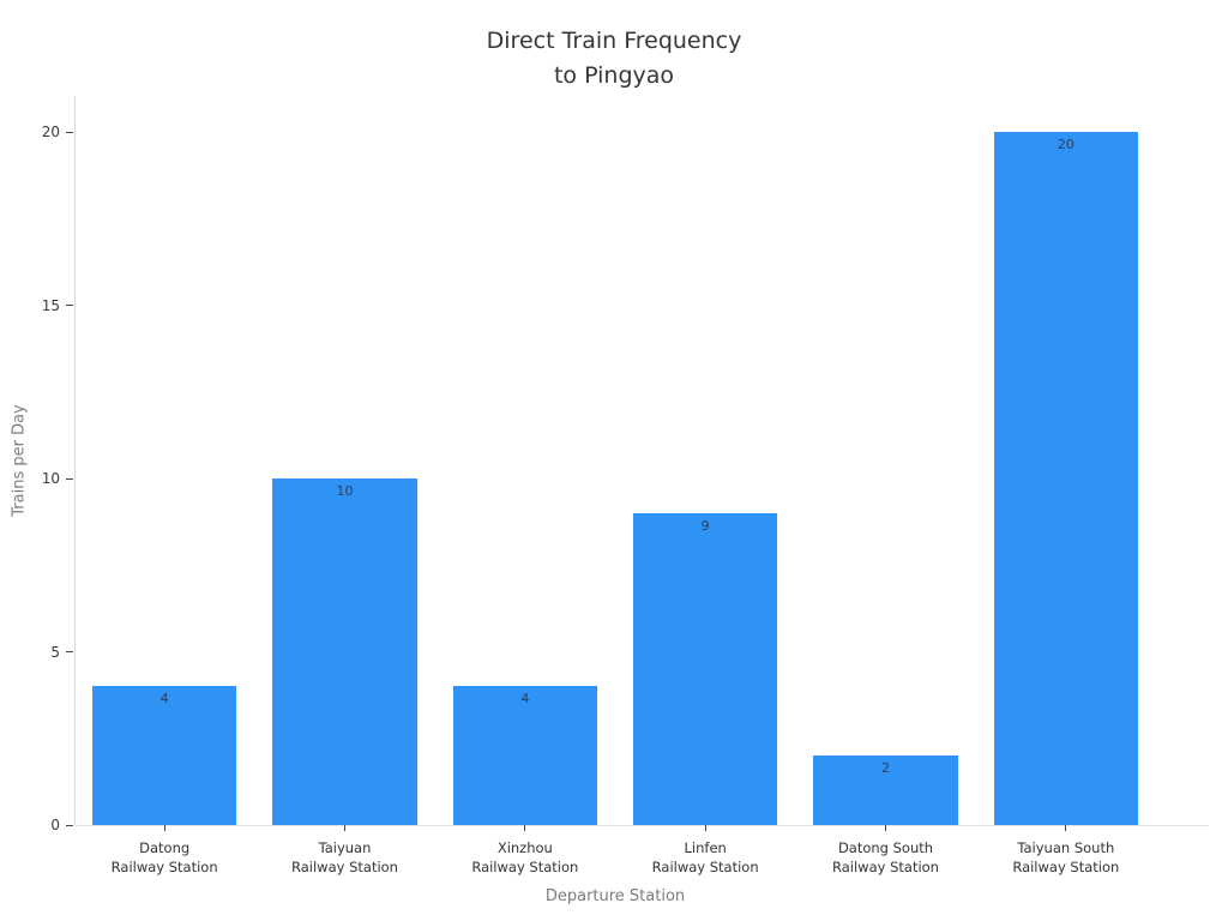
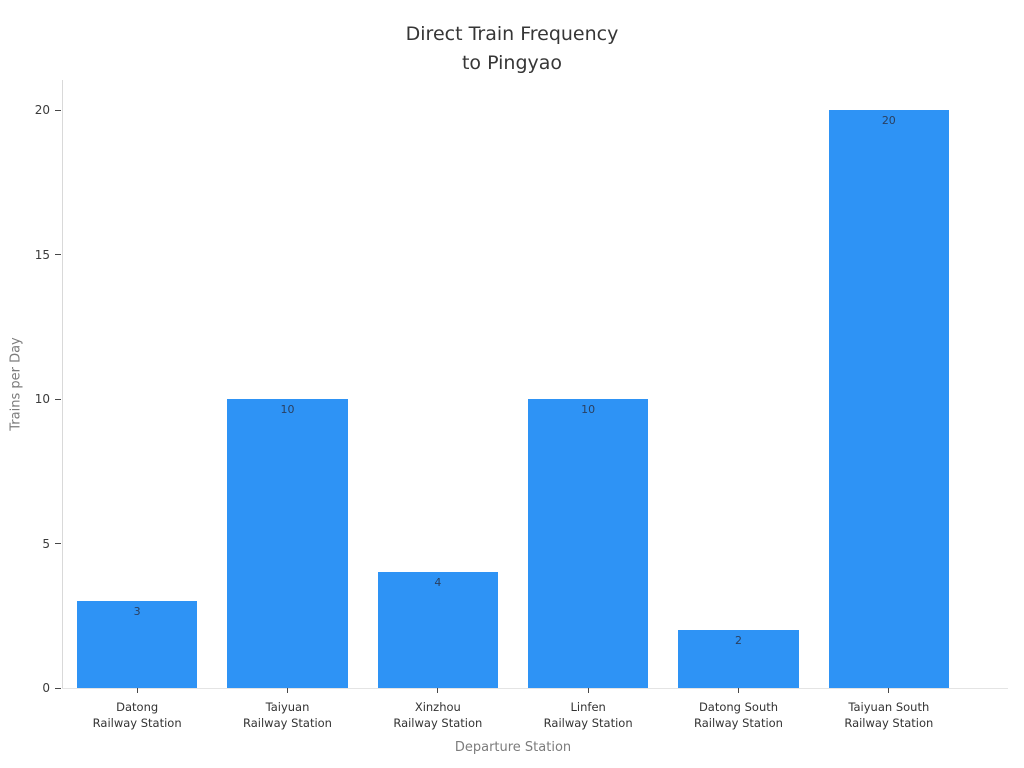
Datong Railway Station: 4 -> 3
Linfen Railway Station: 9 -> 10
